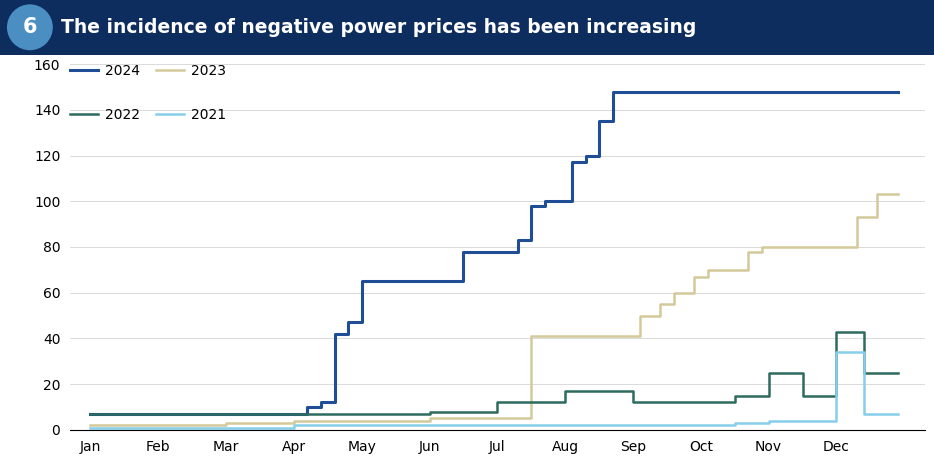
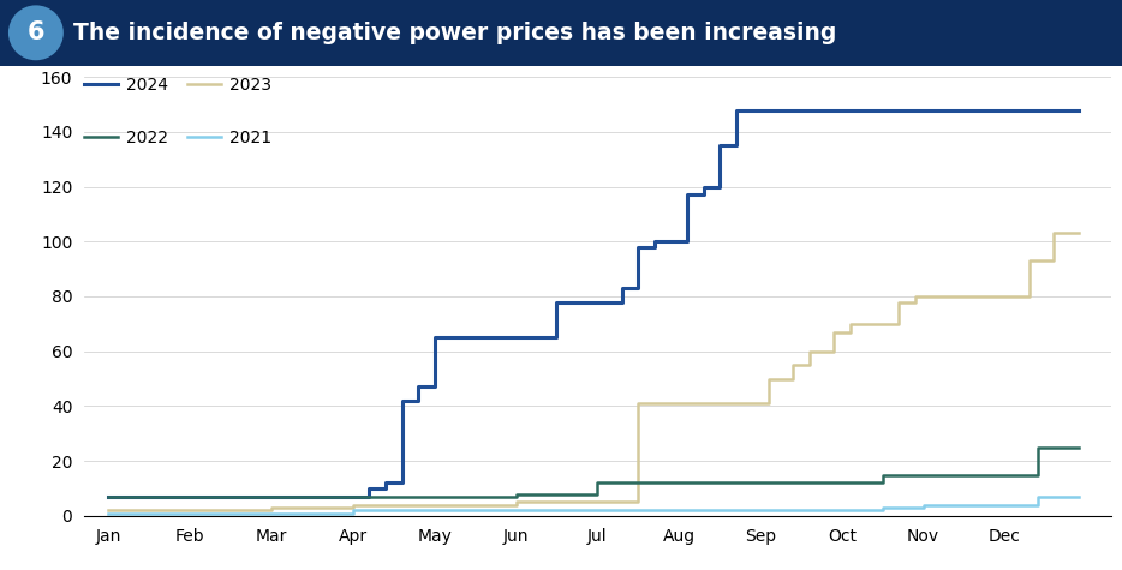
2022/Aug: 17 -> 12
2022/Nov: 25 -> 15
2022/Dec: 43 -> 15
2021/Dec: 34 -> 4
